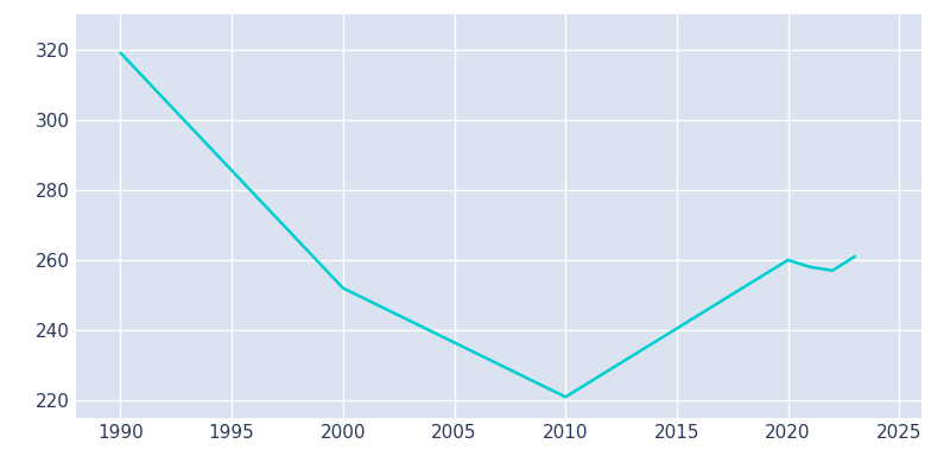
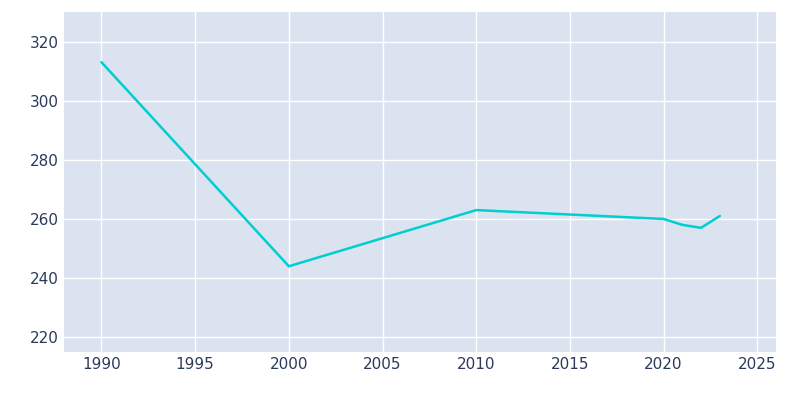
1990: 319 -> 313
2000: 252 -> 244
2010: 221 -> 263
